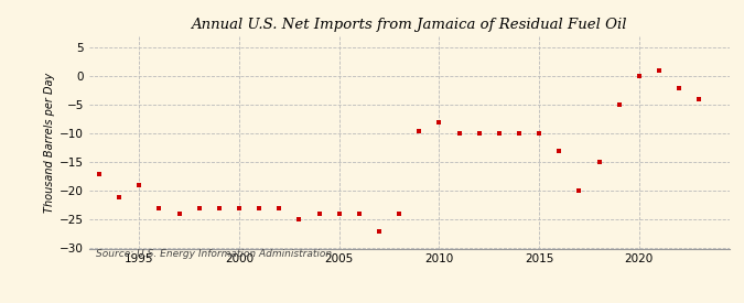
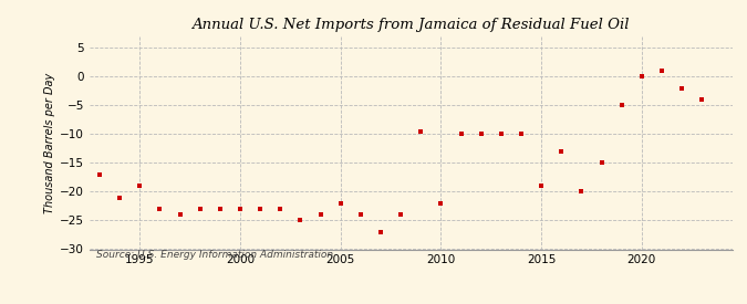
2005: -24.0 -> -22.0
2010: -8.0 -> -22.0
2015: -10.0 -> -19.0
